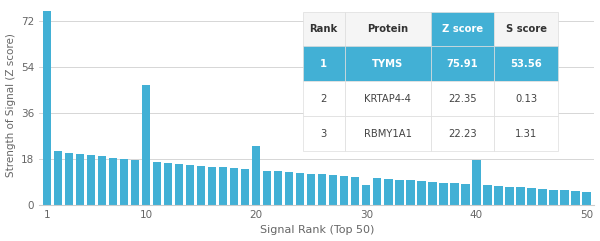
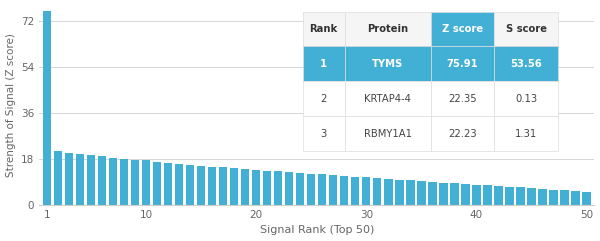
10: 47.0 -> 17.5
20: 23.0 -> 13.8
30: 8.0 -> 10.8
40: 17.5 -> 7.9
